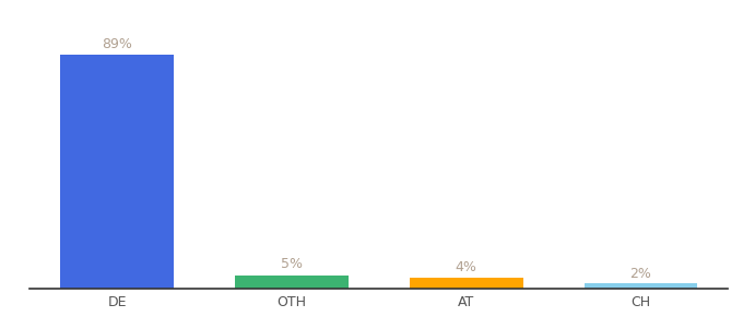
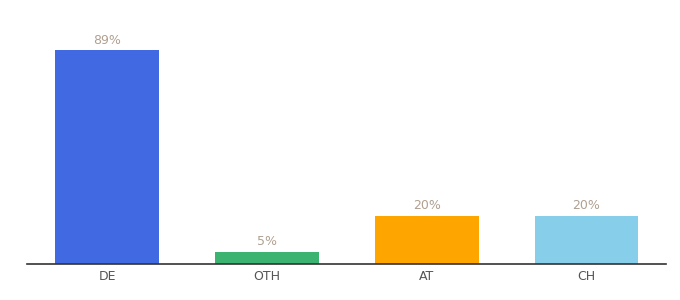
AT: 4% -> 20%
CH: 2% -> 20%
